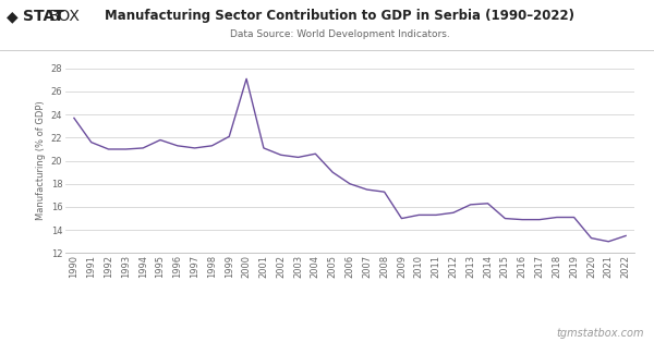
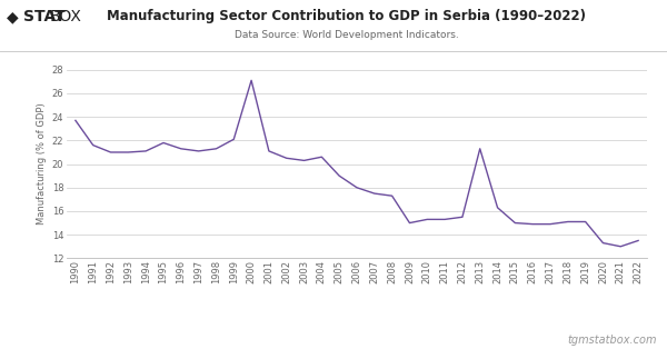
2013: 16.2 -> 21.3
